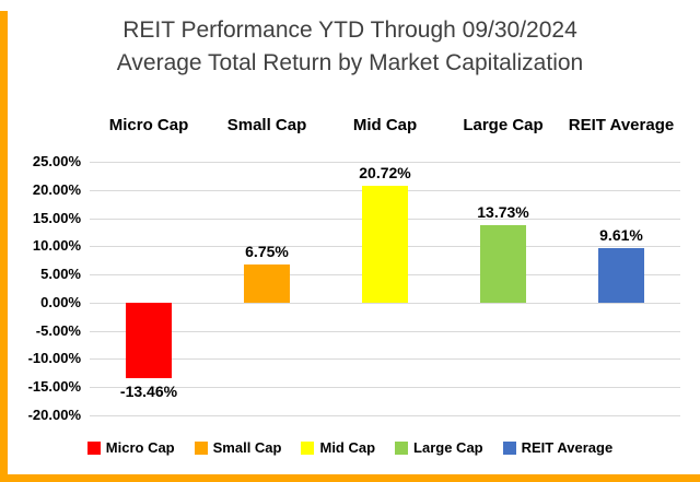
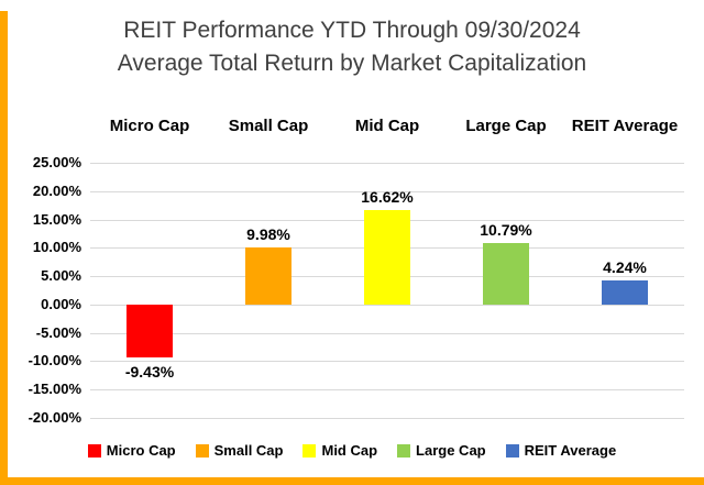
Micro Cap: -13.46% -> -9.43%
Small Cap: 6.75% -> 9.98%
Mid Cap: 20.72% -> 16.62%
Large Cap: 13.73% -> 10.79%
REIT Average: 9.61% -> 4.24%
